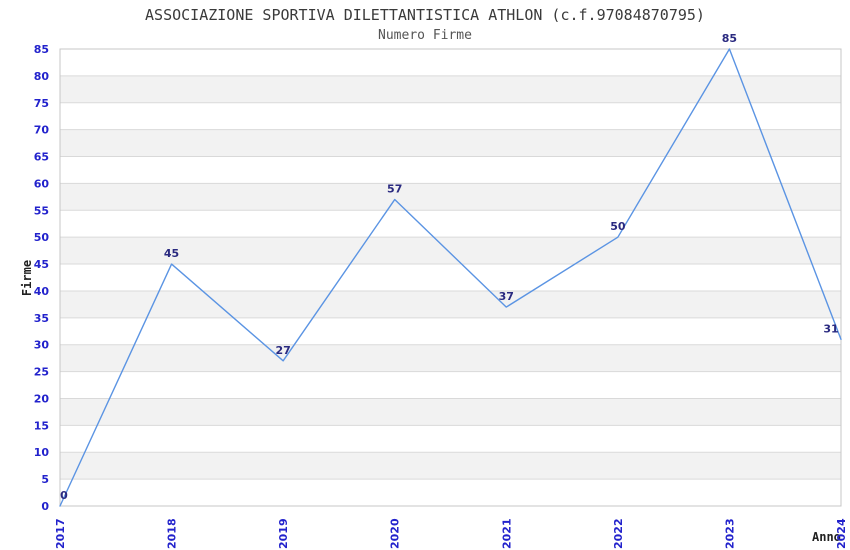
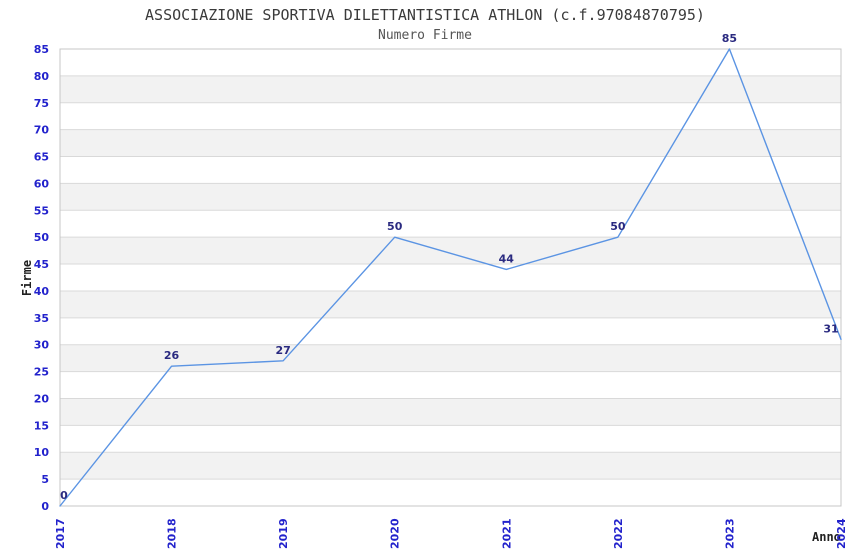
2018: 45 -> 26
2020: 57 -> 50
2021: 37 -> 44
